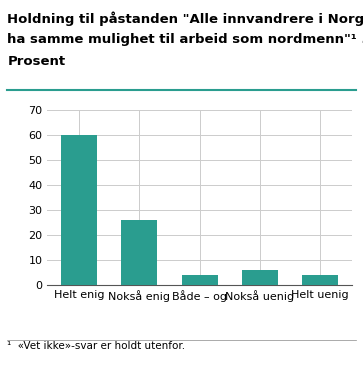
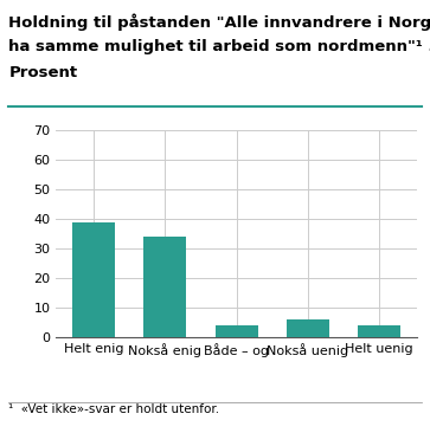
Helt enig: 60 -> 39
Nokså enig: 26 -> 34
